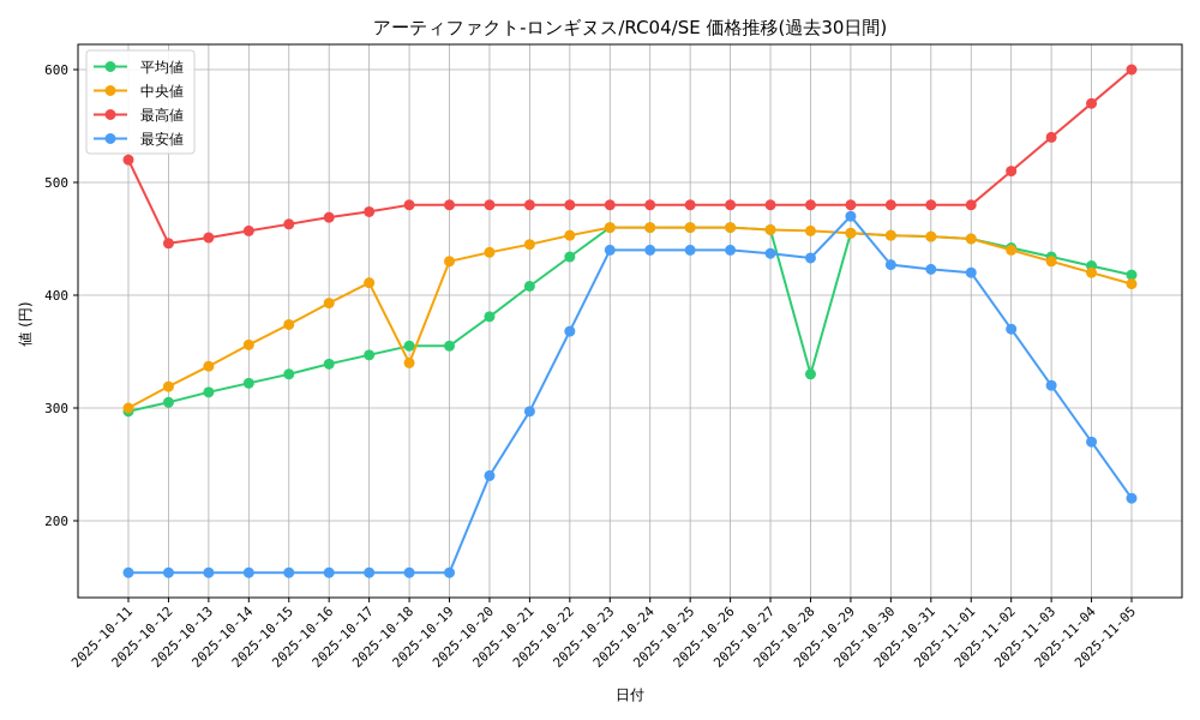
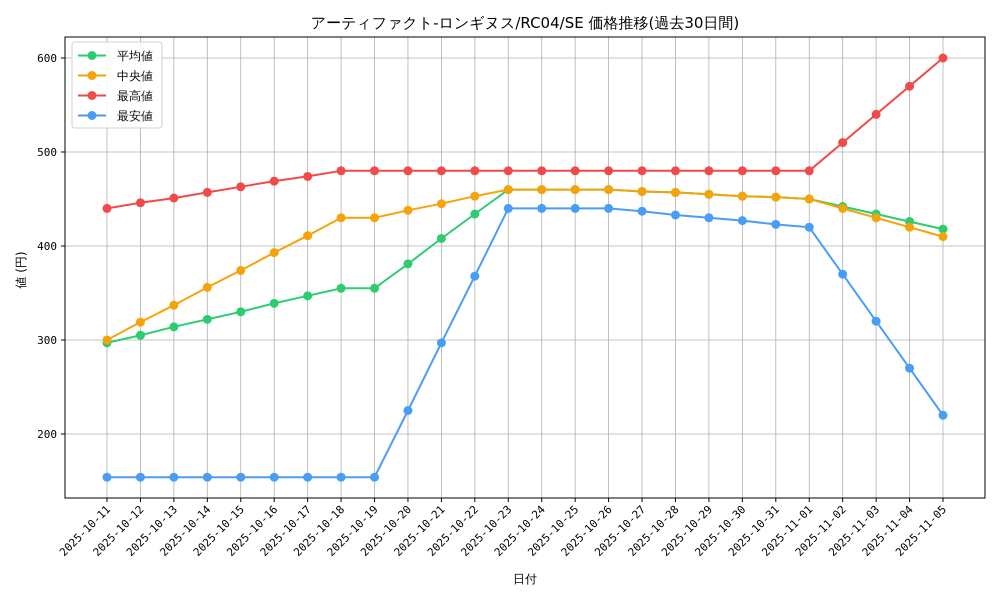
最高値/2025-10-11: 520 -> 440
中央値/2025-10-18: 340 -> 430
最安値/2025-10-20: 240 -> 220
平均値/2025-10-28: 330 -> 460
最安値/2025-10-29: 470 -> 430
